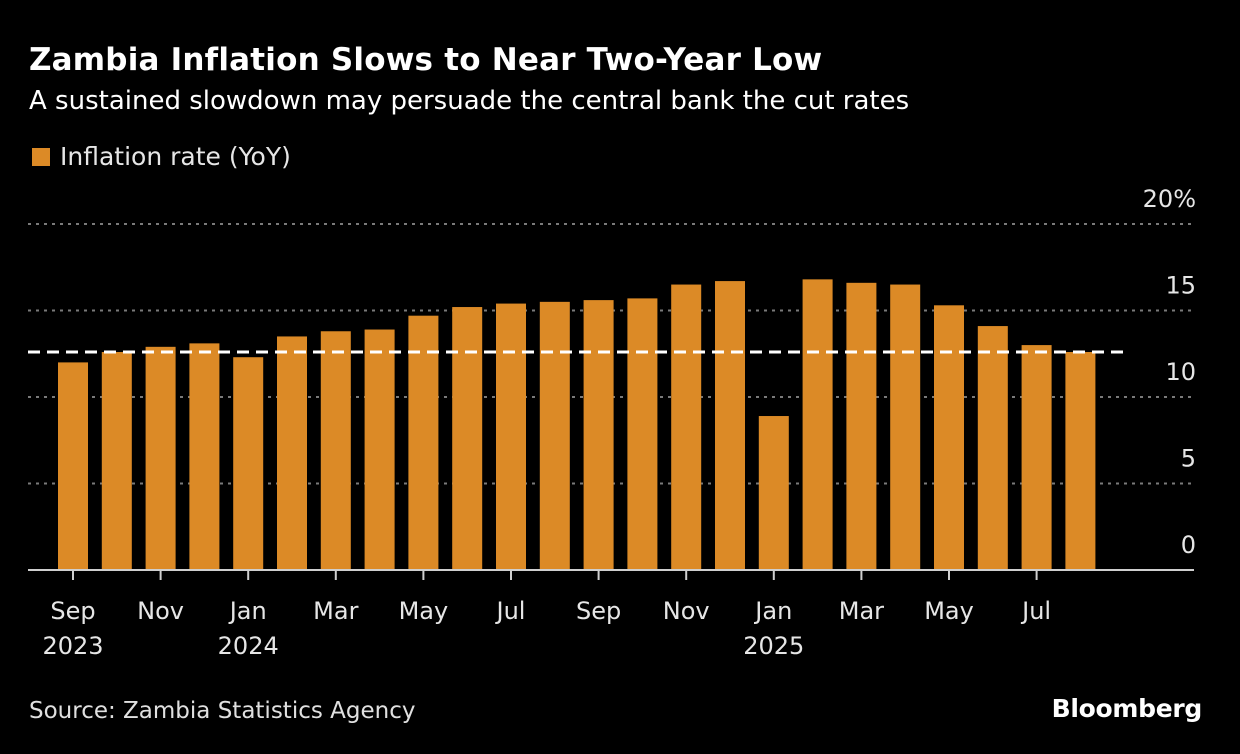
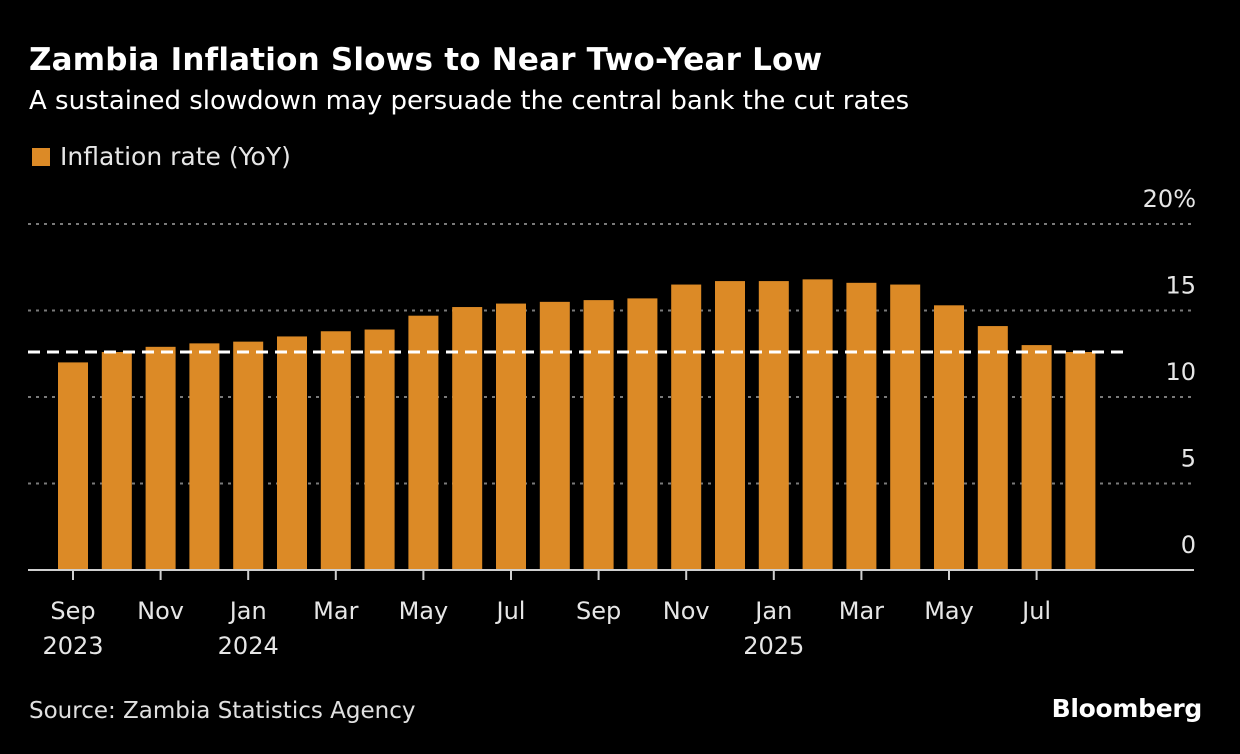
Jan 2024: 12.3% -> 13.2%
Jan 2025: 8.9% -> 16.7%
